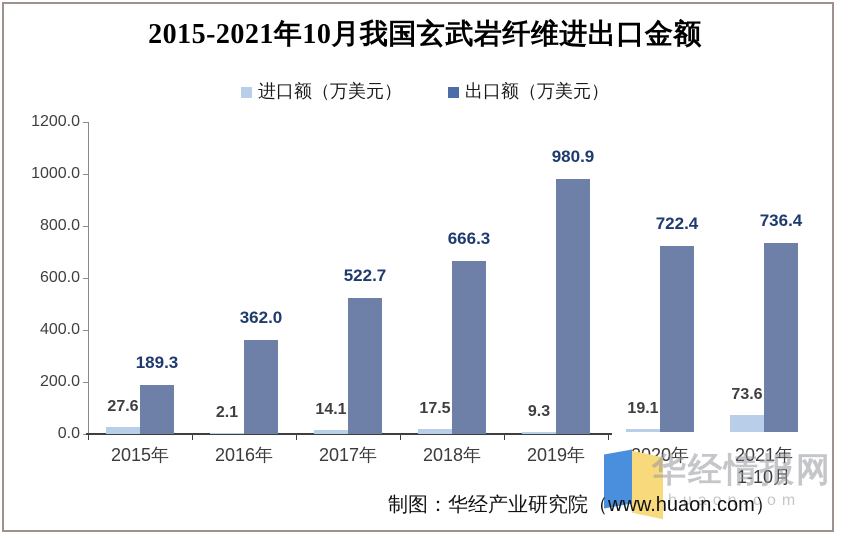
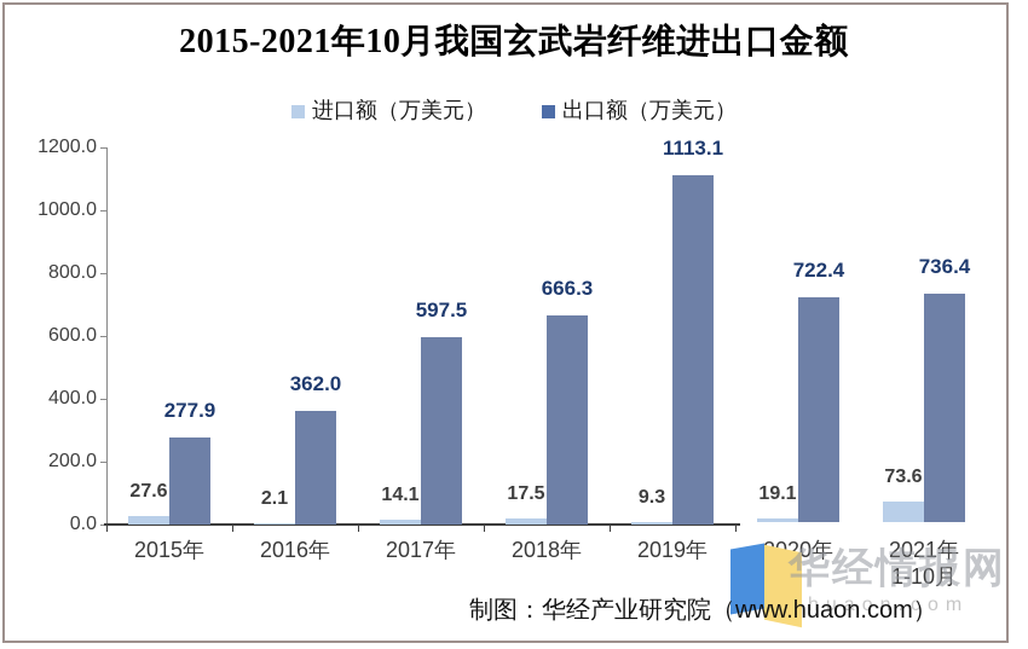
出口额（万美元）/2015年: 189.3 -> 277.9
出口额（万美元）/2017年: 522.7 -> 597.5
出口额（万美元）/2019年: 980.9 -> 1113.1
